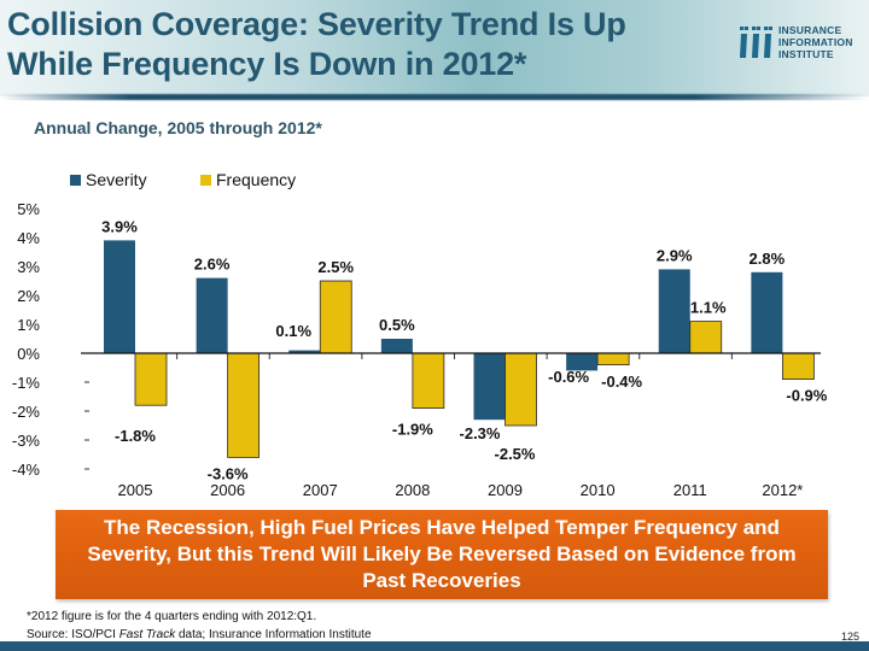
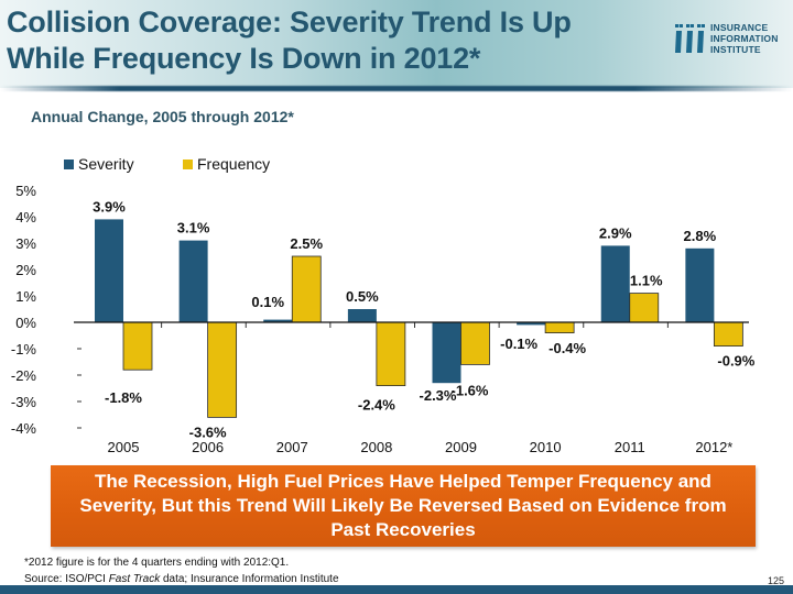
Severity/2006: 2.6% -> 3.1%
Frequency/2008: -1.9% -> -2.4%
Frequency/2009: -2.5% -> -1.6%
Severity/2010: -0.6% -> -0.1%
